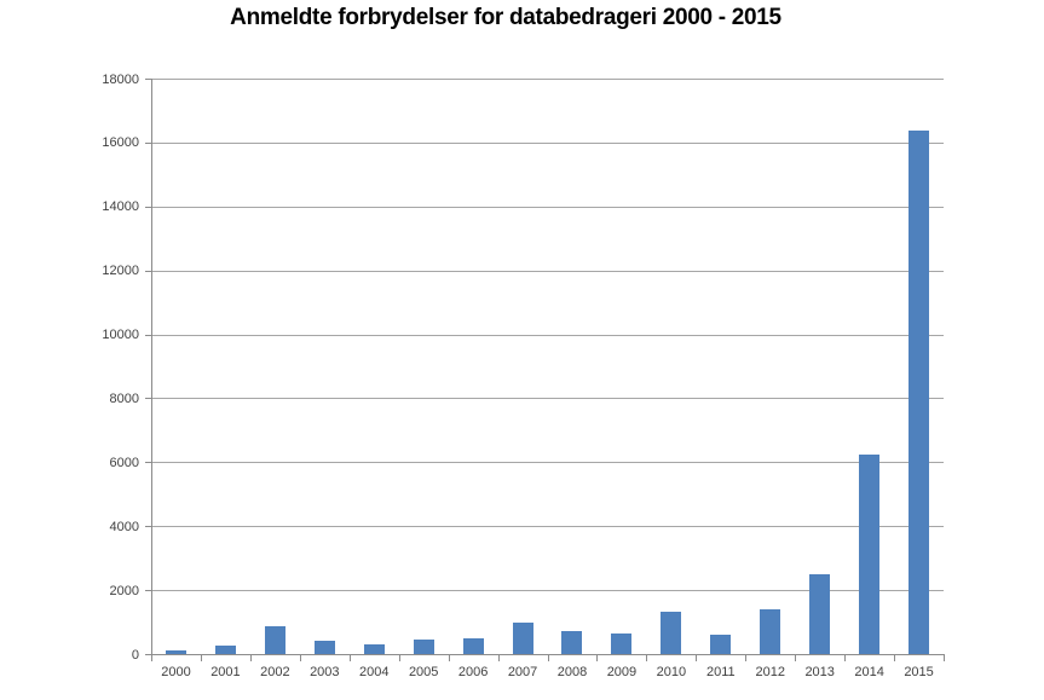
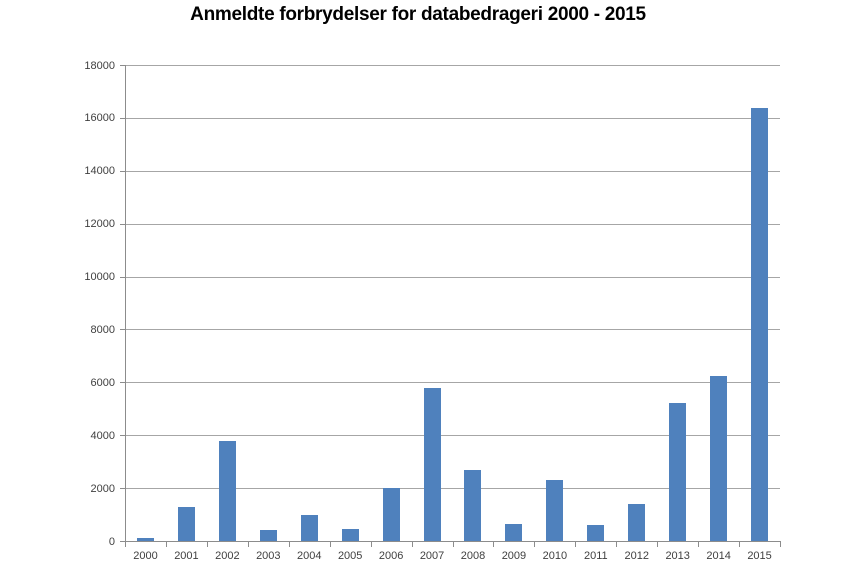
2001: 200 -> 1300
2002: 900 -> 3800
2004: 300 -> 1000
2006: 500 -> 2000
2007: 1000 -> 5800
2008: 700 -> 2700
2010: 1300 -> 2300
2013: 2500 -> 5200
